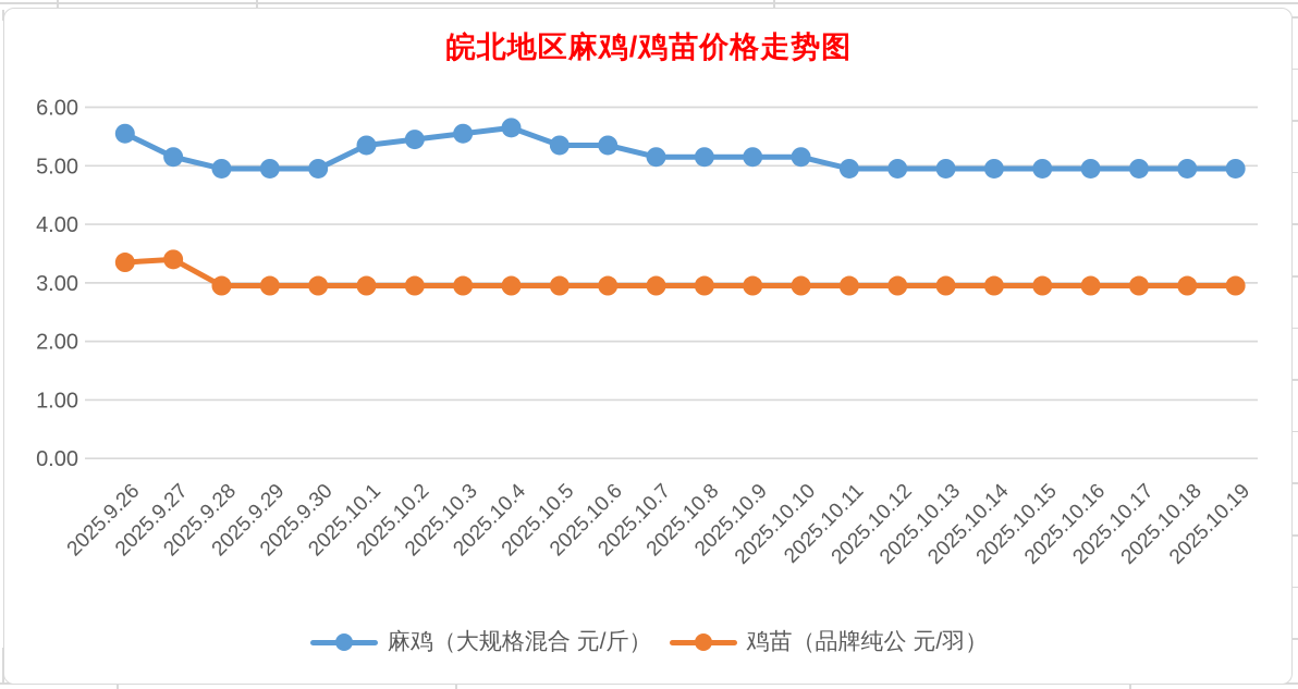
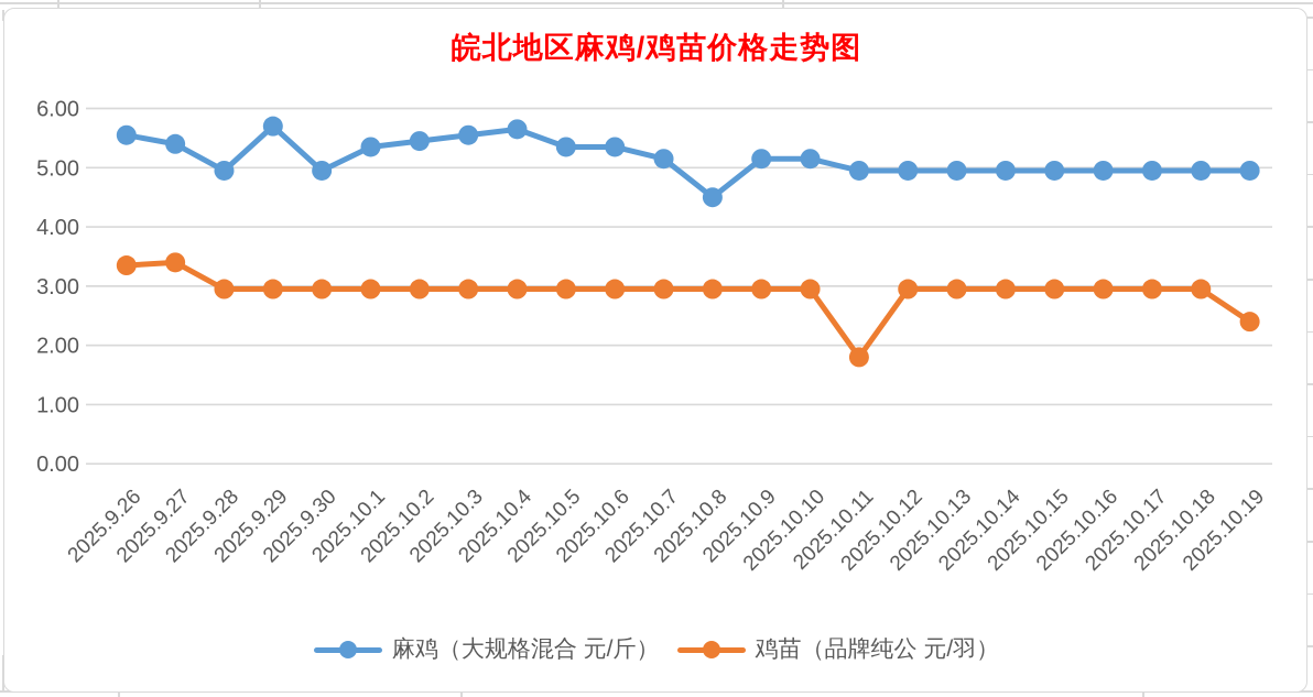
麻鸡（大规格混合 元/斤）/2025.9.27: 5.2 -> 5.4
麻鸡（大规格混合 元/斤）/2025.9.29: 5.0 -> 5.7
麻鸡（大规格混合 元/斤）/2025.10.8: 5.2 -> 4.5
鸡苗（品牌纯公 元/羽）/2025.10.11: 3.0 -> 1.8
鸡苗（品牌纯公 元/羽）/2025.10.19: 3.0 -> 2.4
